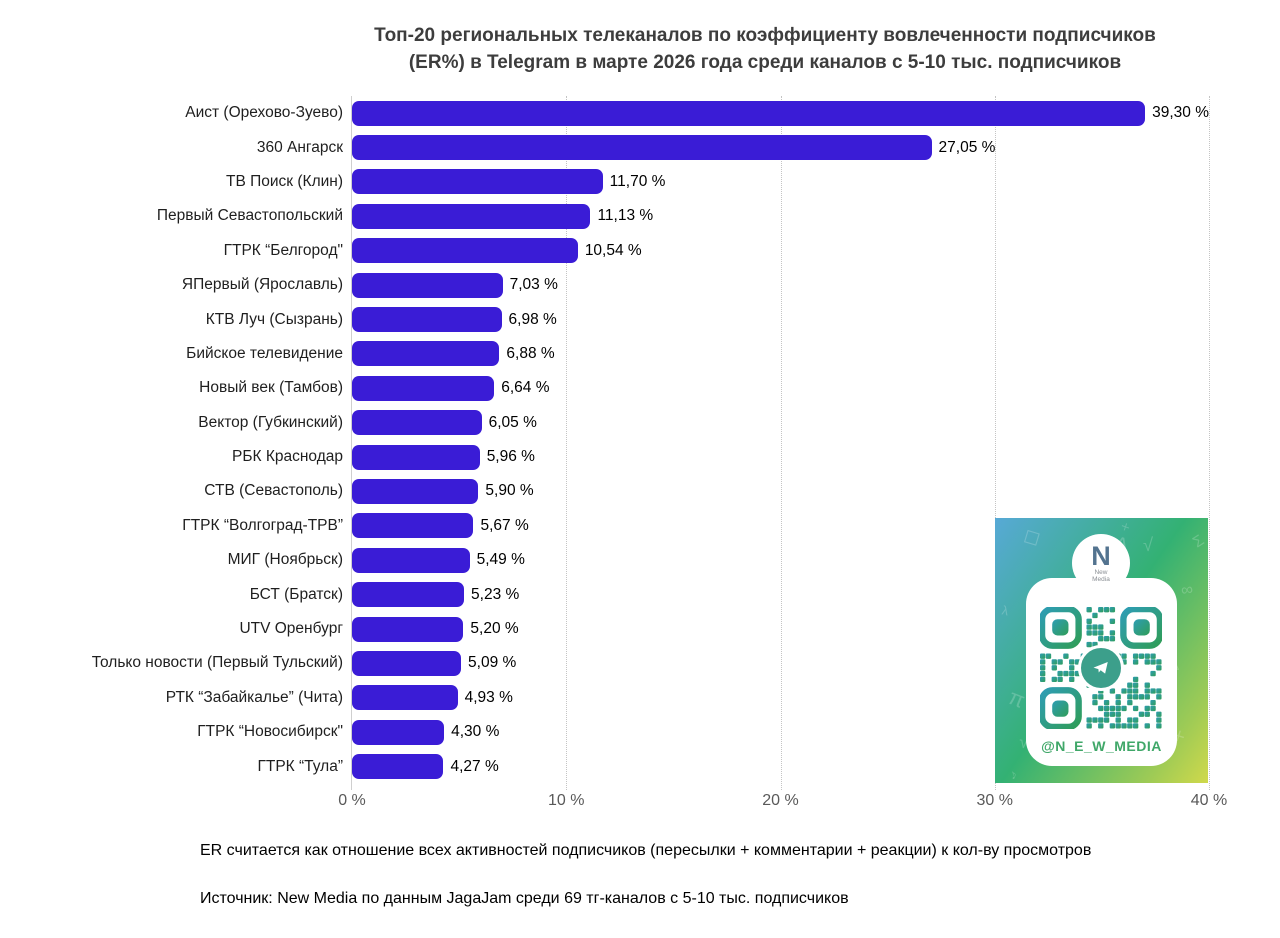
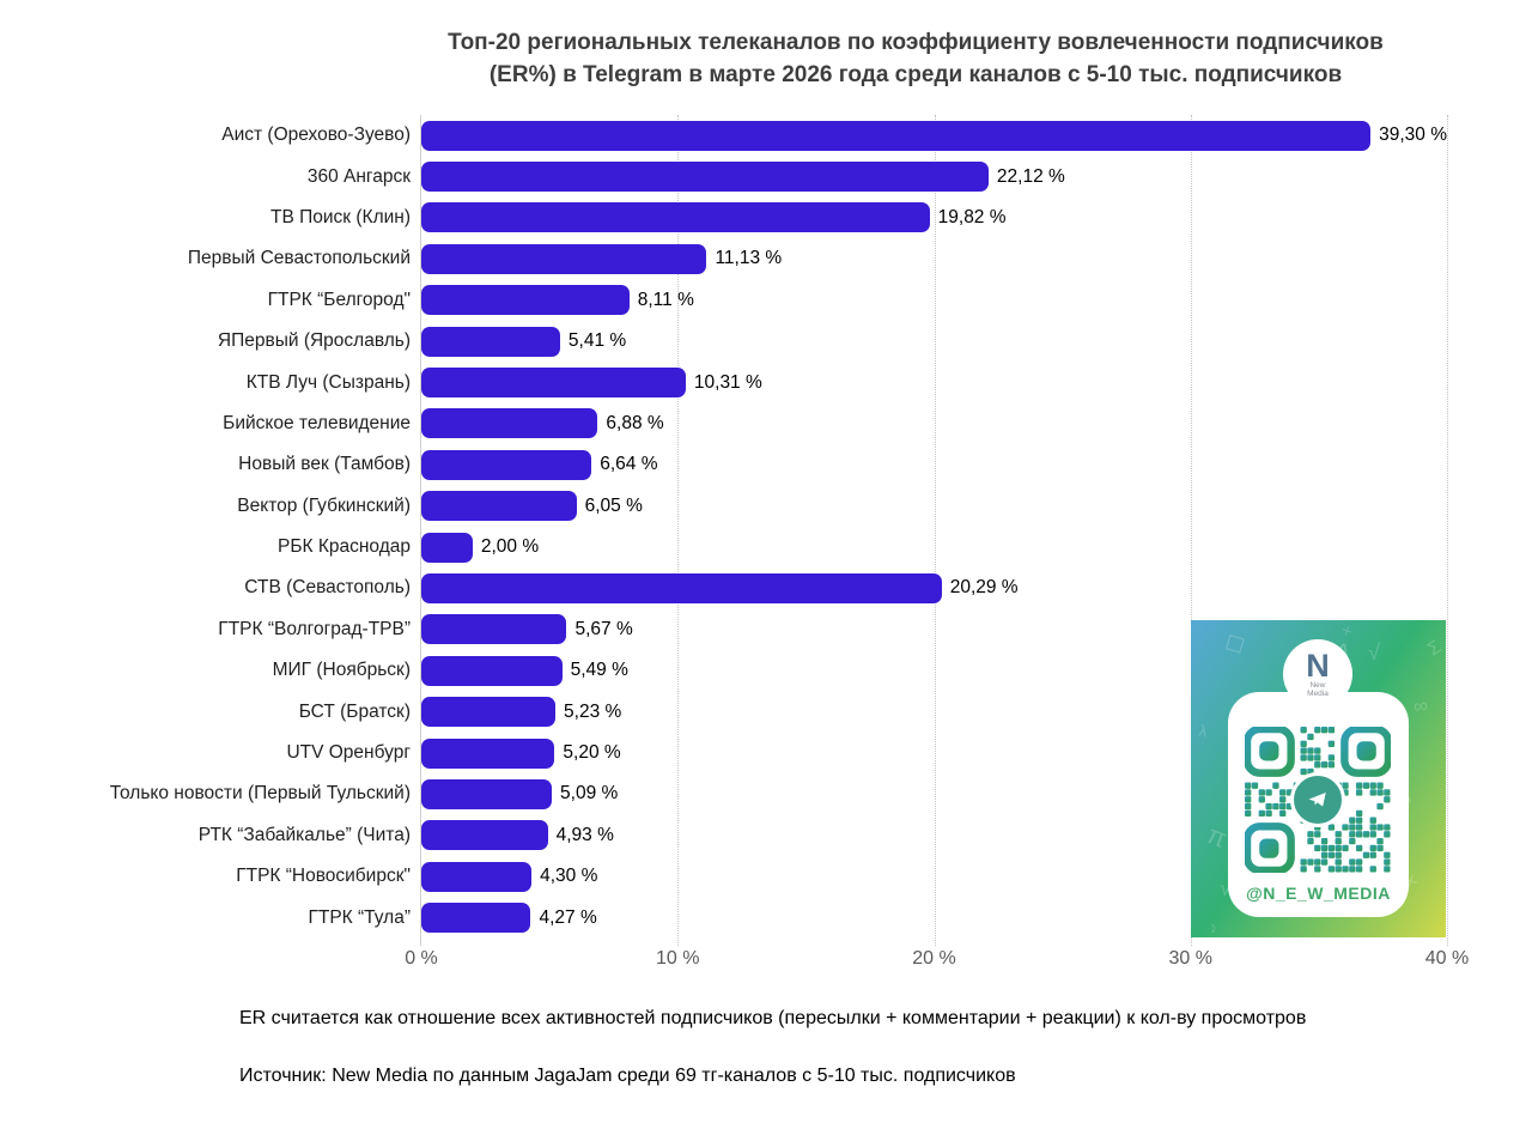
360 Ангарск: 27,05 -> 22,12
ТВ Поиск (Клин): 11,70 -> 19,82
ГТРК “Белгород": 10,54 -> 8,11
ЯПервый (Ярославль): 7,03 -> 5,41
КТВ Луч (Сызрань): 6,98 -> 10,31
РБК Краснодар: 5,96 -> 2,00
СТВ (Севастополь): 5,90 -> 20,29
